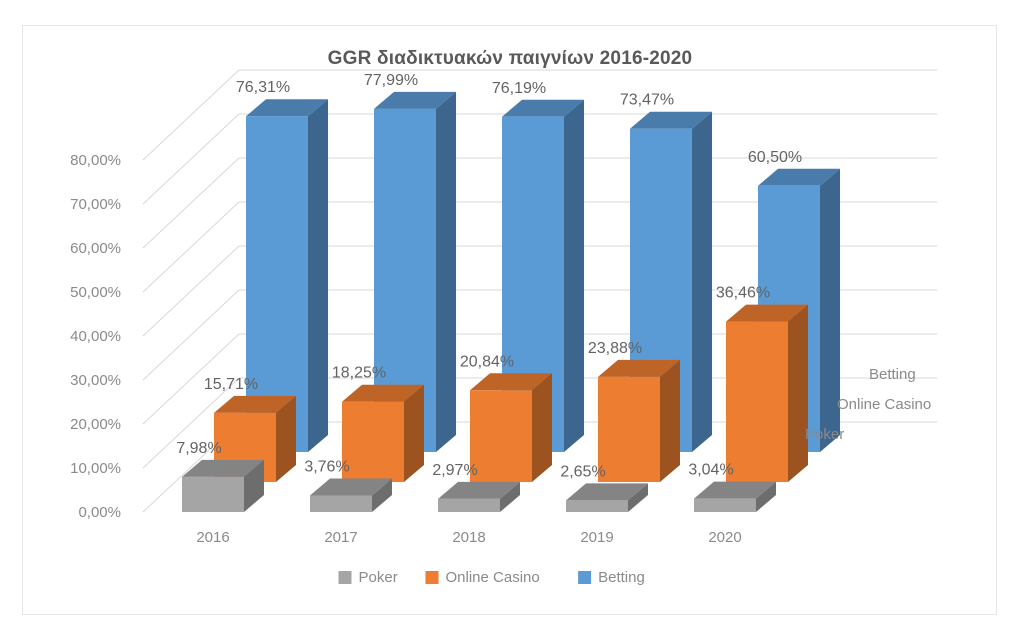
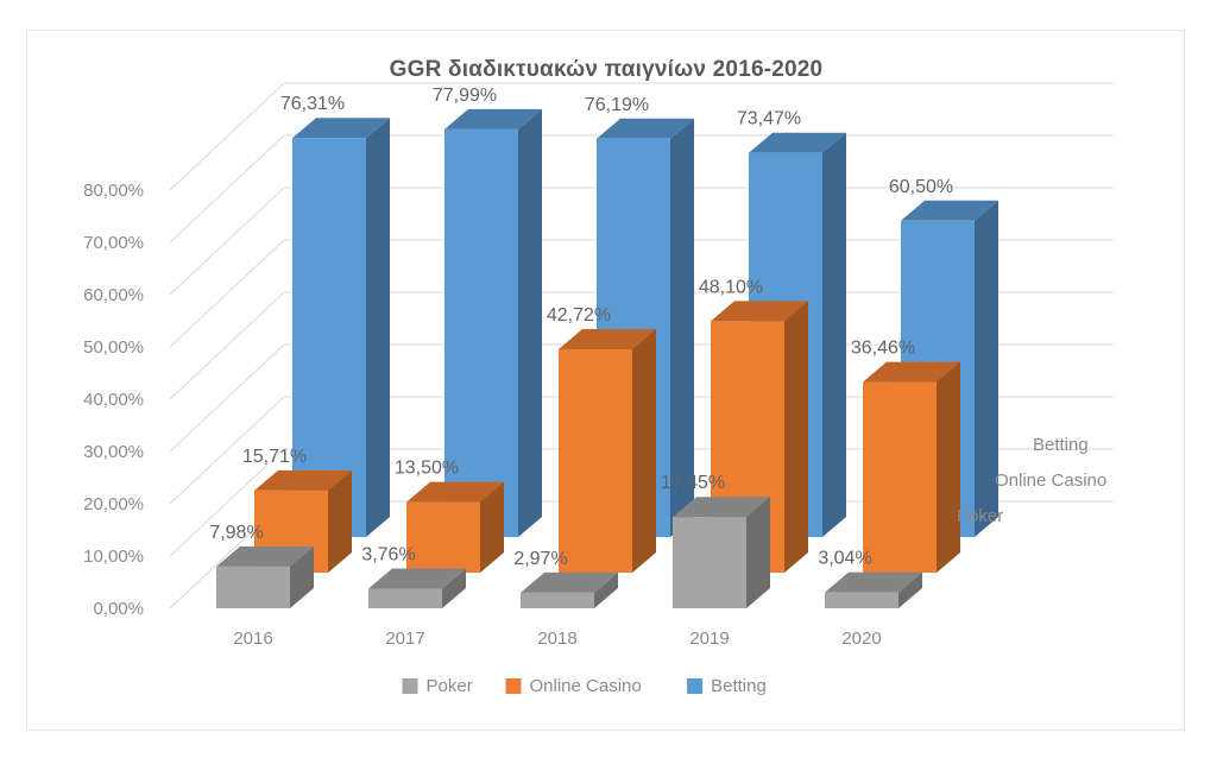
Online Casino/2017: 18,25% -> 13,50%
Online Casino/2018: 20,84% -> 42,72%
Poker/2019: 2,65% -> 17,45%
Online Casino/2019: 23,88% -> 48,10%
